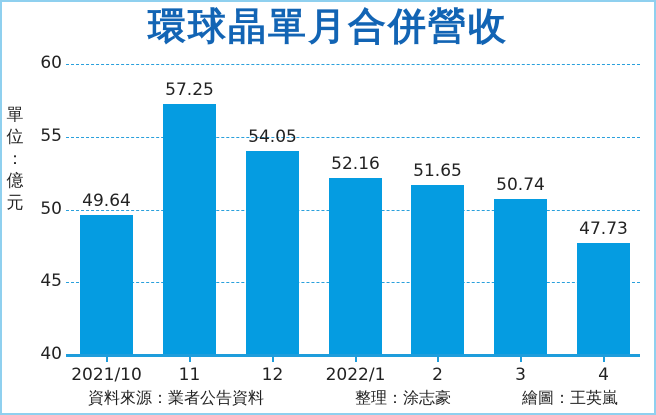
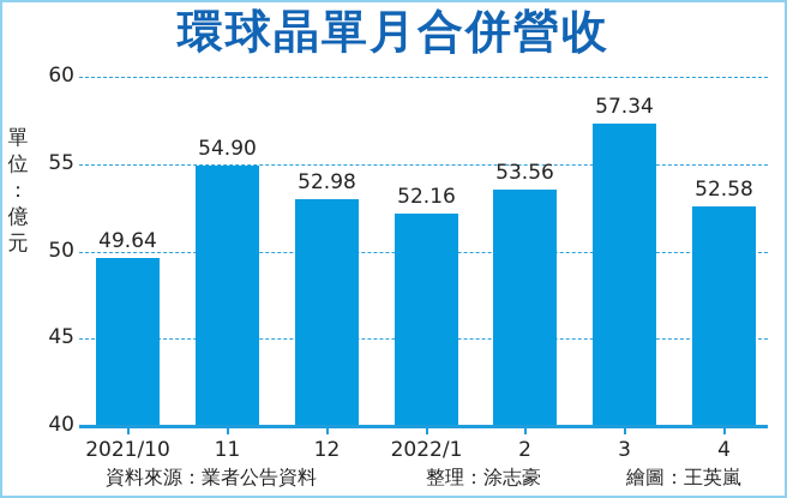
11: 57.25 -> 54.90
12: 54.05 -> 52.98
2: 51.65 -> 53.56
3: 50.74 -> 57.34
4: 47.73 -> 52.58
